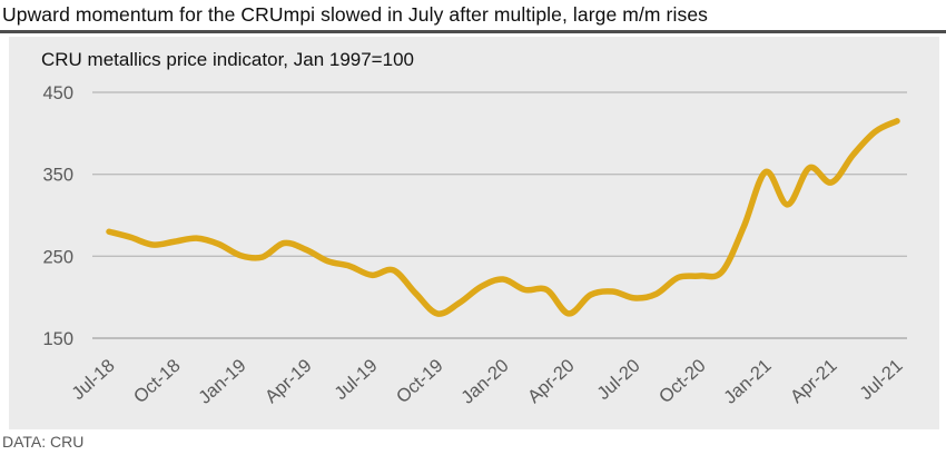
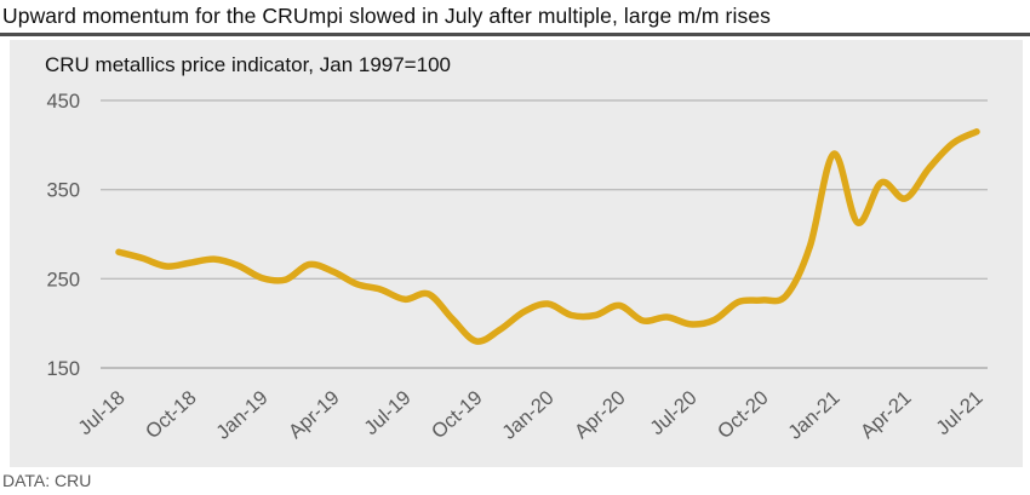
Apr-20: 180 -> 220
Jan-21: 350 -> 390
